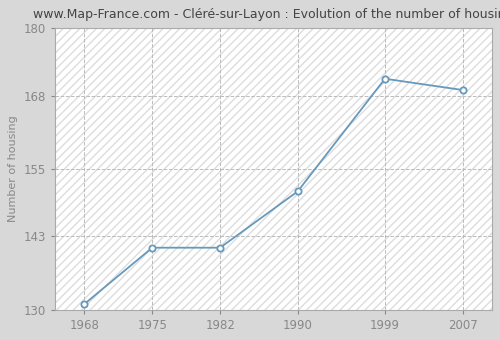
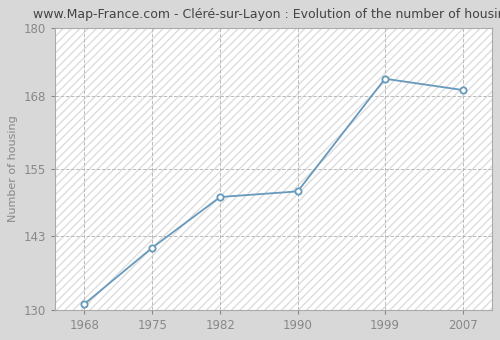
1982: 141 -> 150
